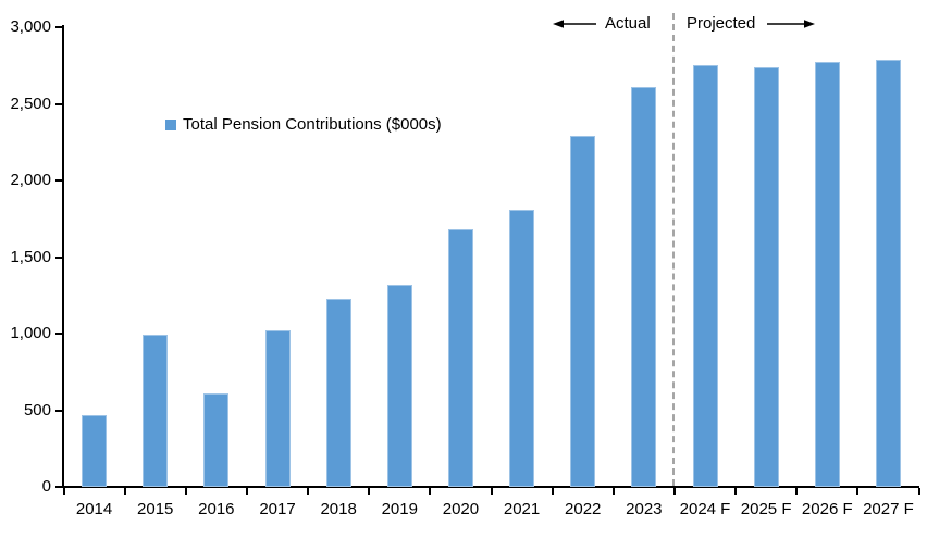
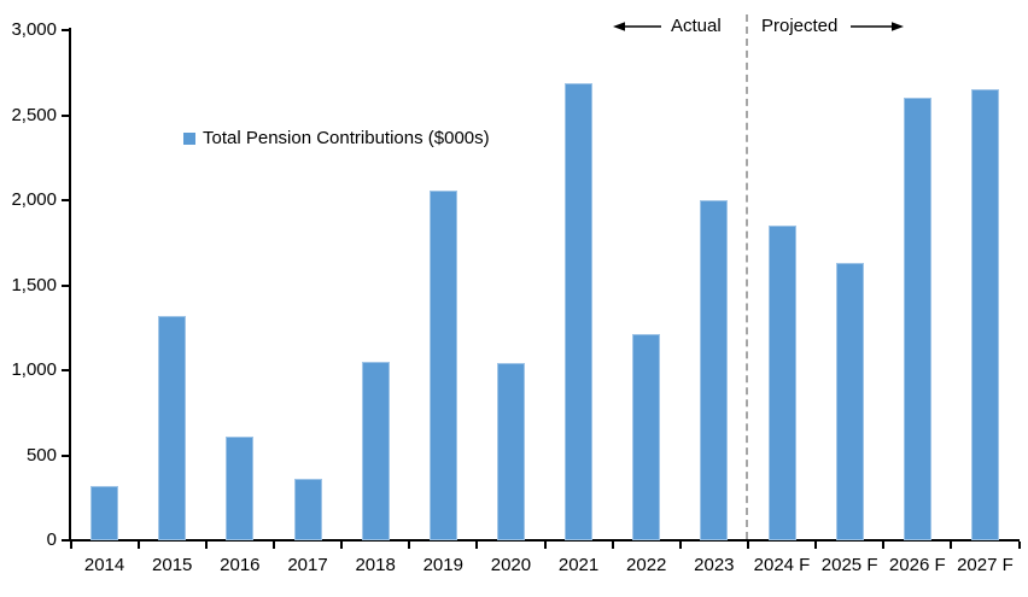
2014: 470 -> 320
2015: 990 -> 1320
2017: 1020 -> 360
2018: 1230 -> 1050
2019: 1320 -> 2060
2020: 1680 -> 1040
2021: 1810 -> 2690
2022: 2290 -> 1210
2023: 2610 -> 2000
2024 F: 2750 -> 1850
2025 F: 2740 -> 1630
2026 F: 2770 -> 2600
2027 F: 2790 -> 2650
